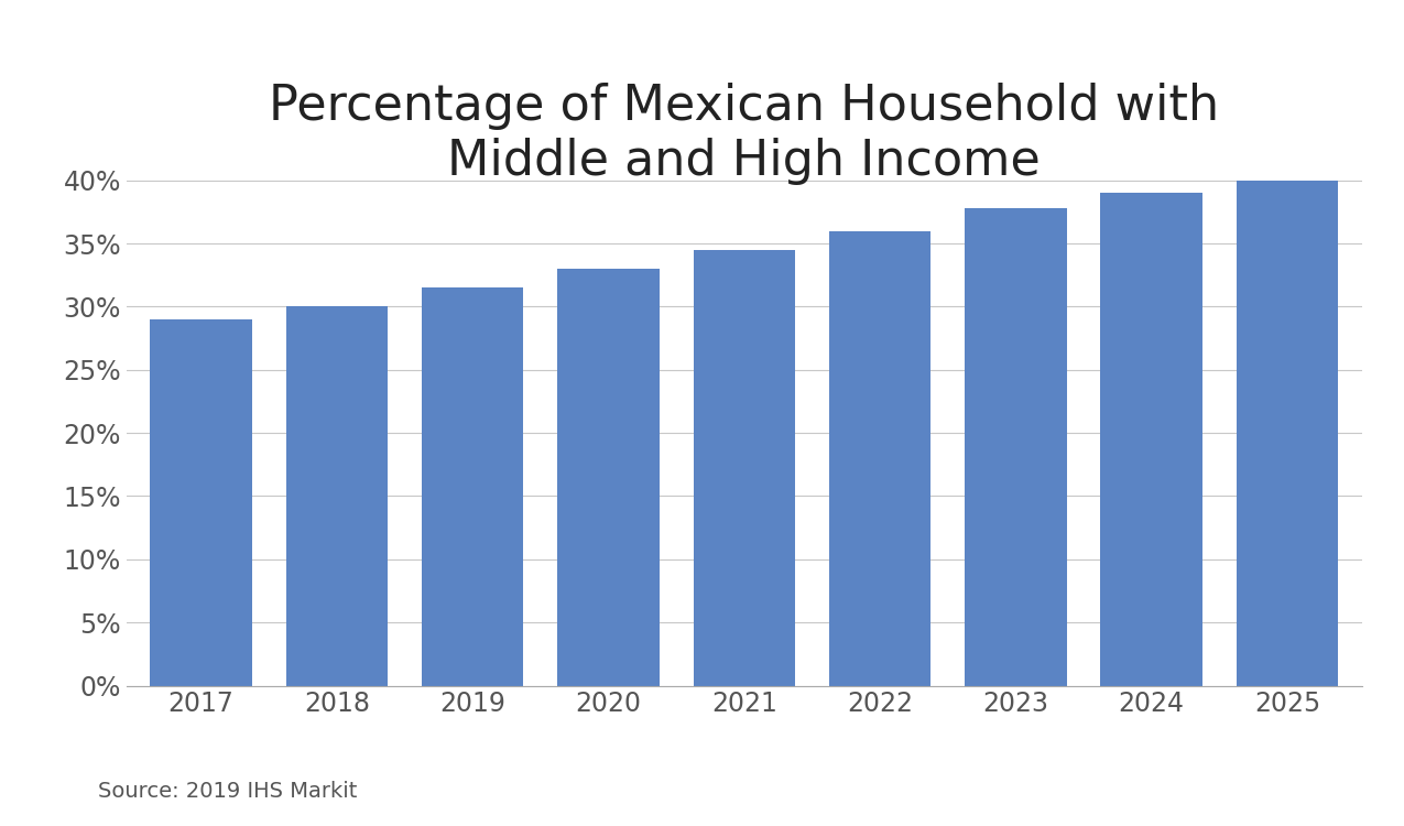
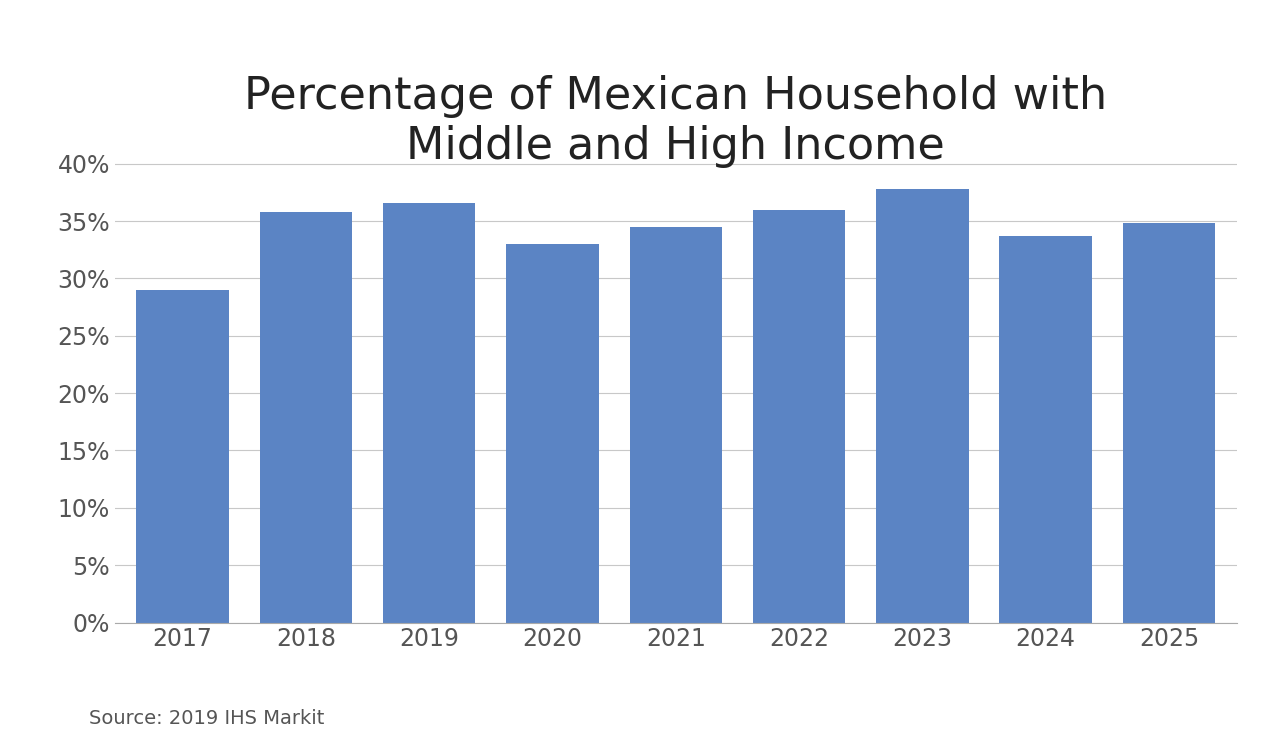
2018: 30.0% -> 35.8%
2019: 31.5% -> 36.6%
2024: 39.0% -> 33.7%
2025: 40.0% -> 34.8%
